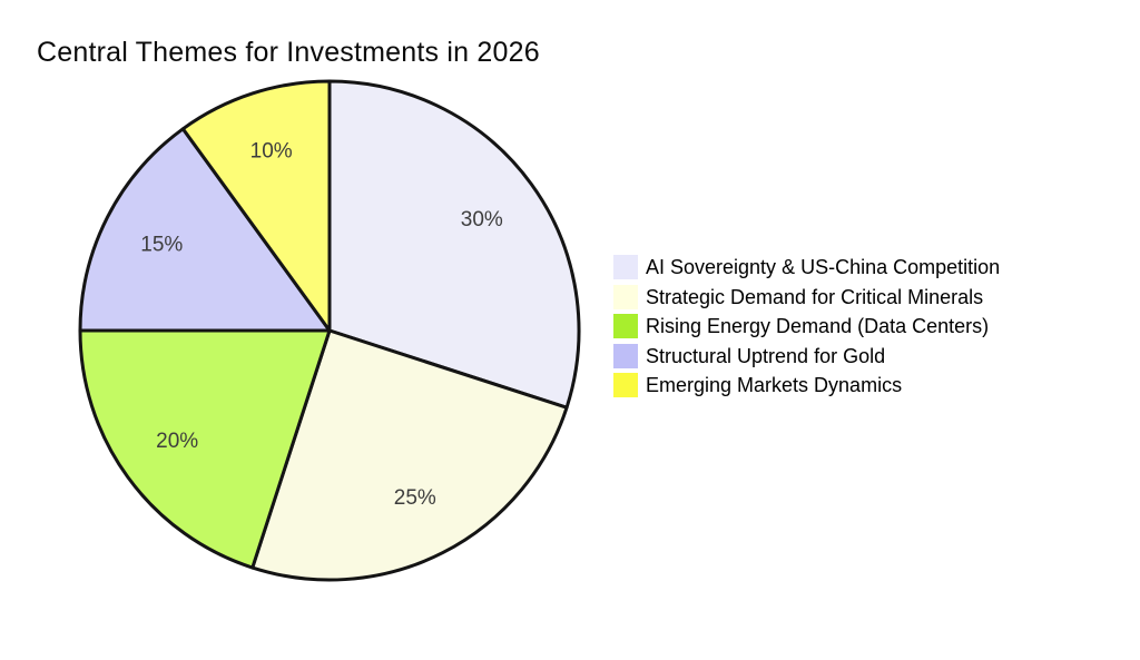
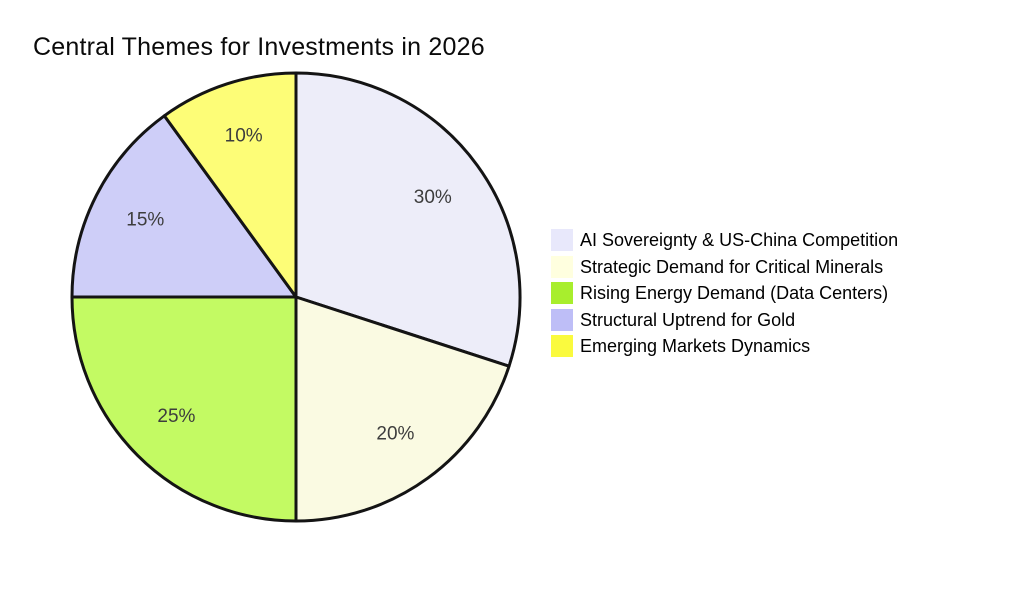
Strategic Demand for Critical Minerals: 25% -> 20%
Rising Energy Demand (Data Centers): 20% -> 25%
